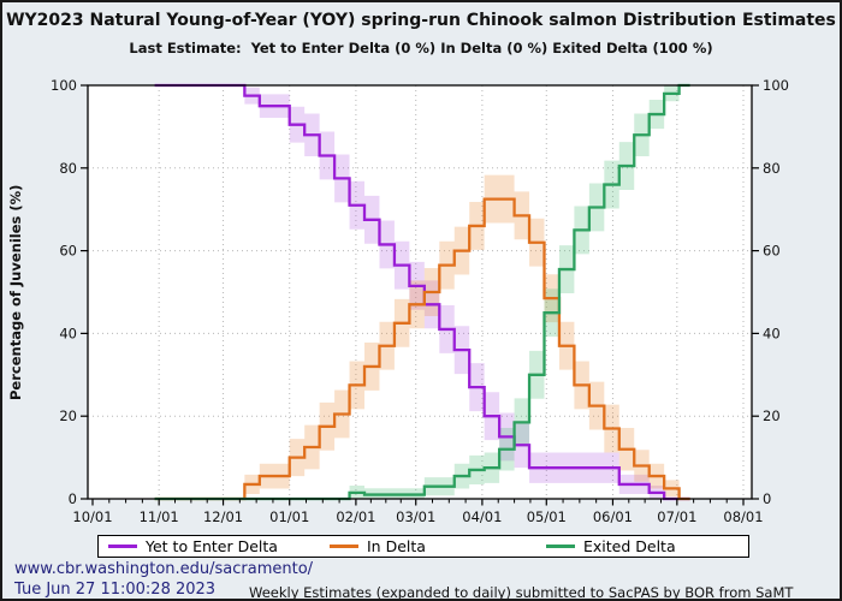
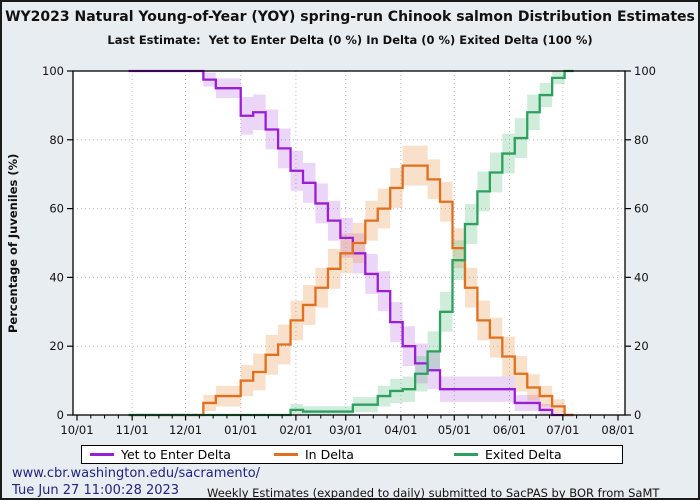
Yet to Enter Delta/01/01: 90 -> 87
